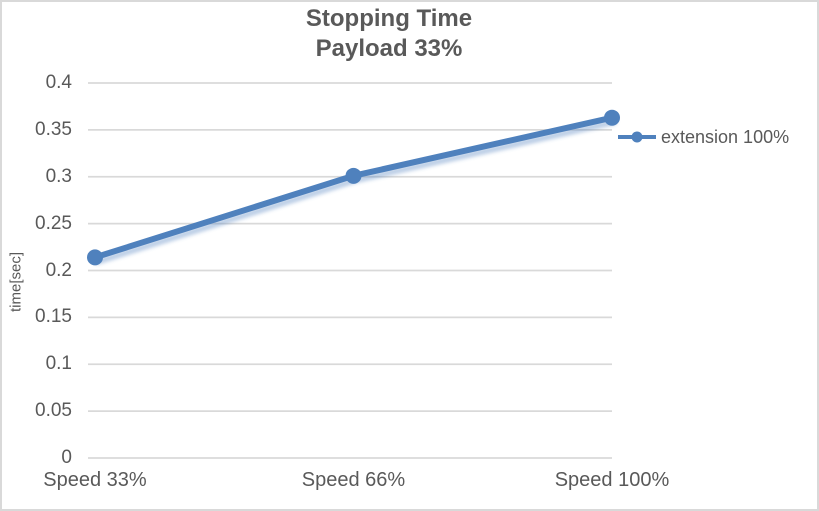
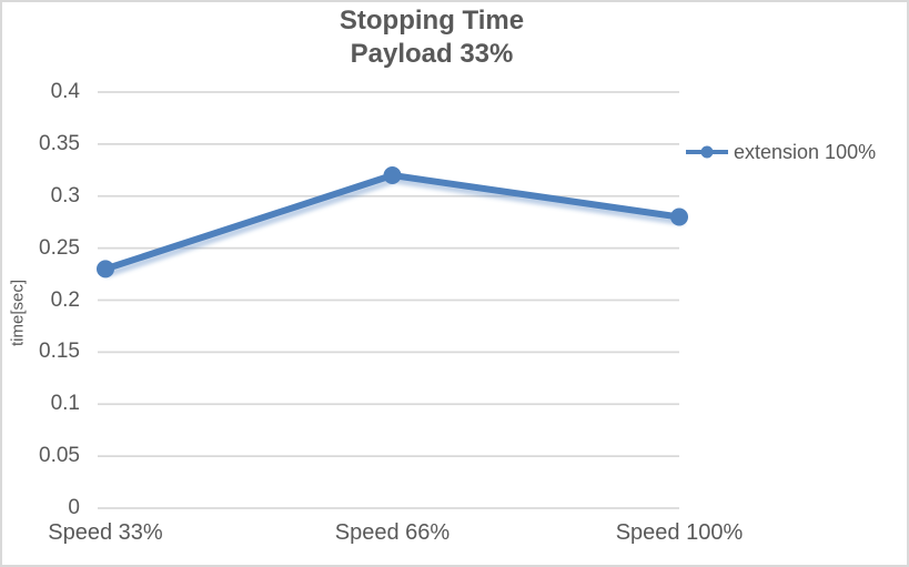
Speed 33%: 0.21 -> 0.23
Speed 66%: 0.30 -> 0.32
Speed 100%: 0.36 -> 0.28
